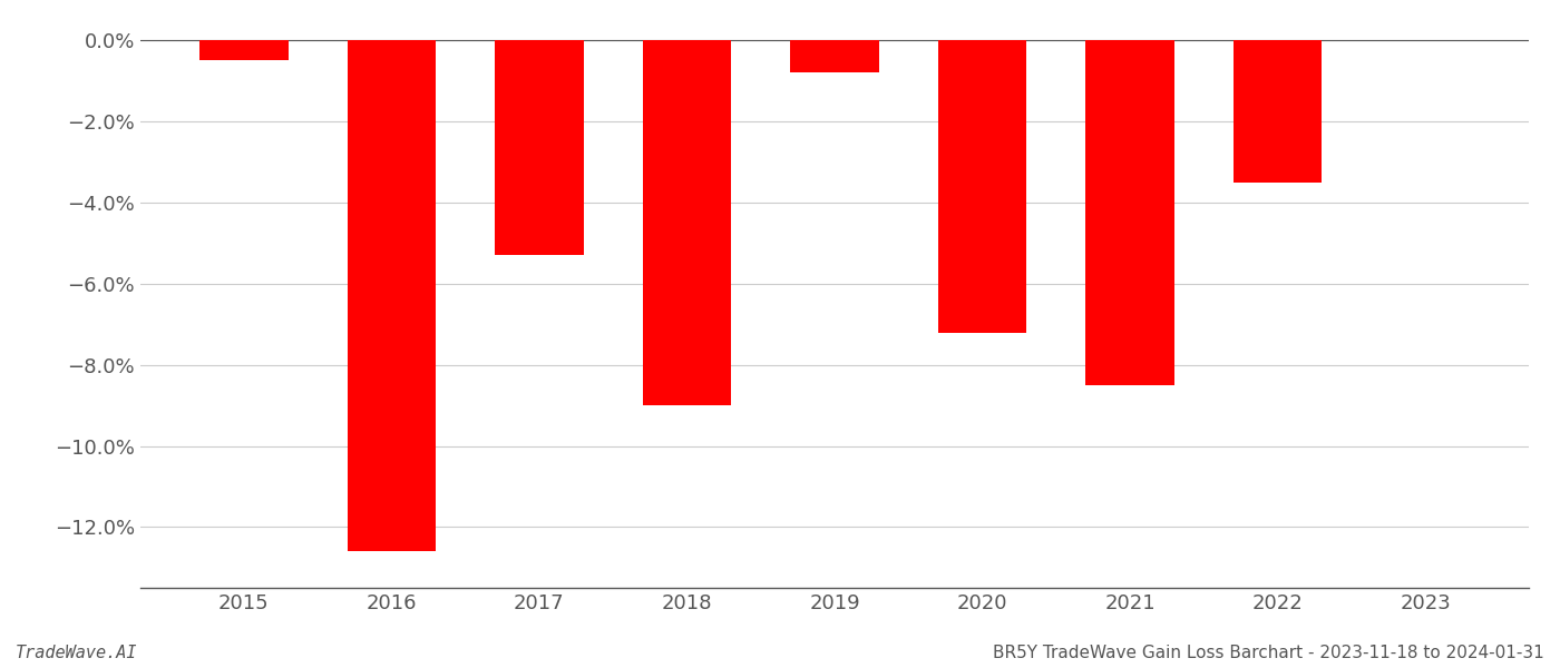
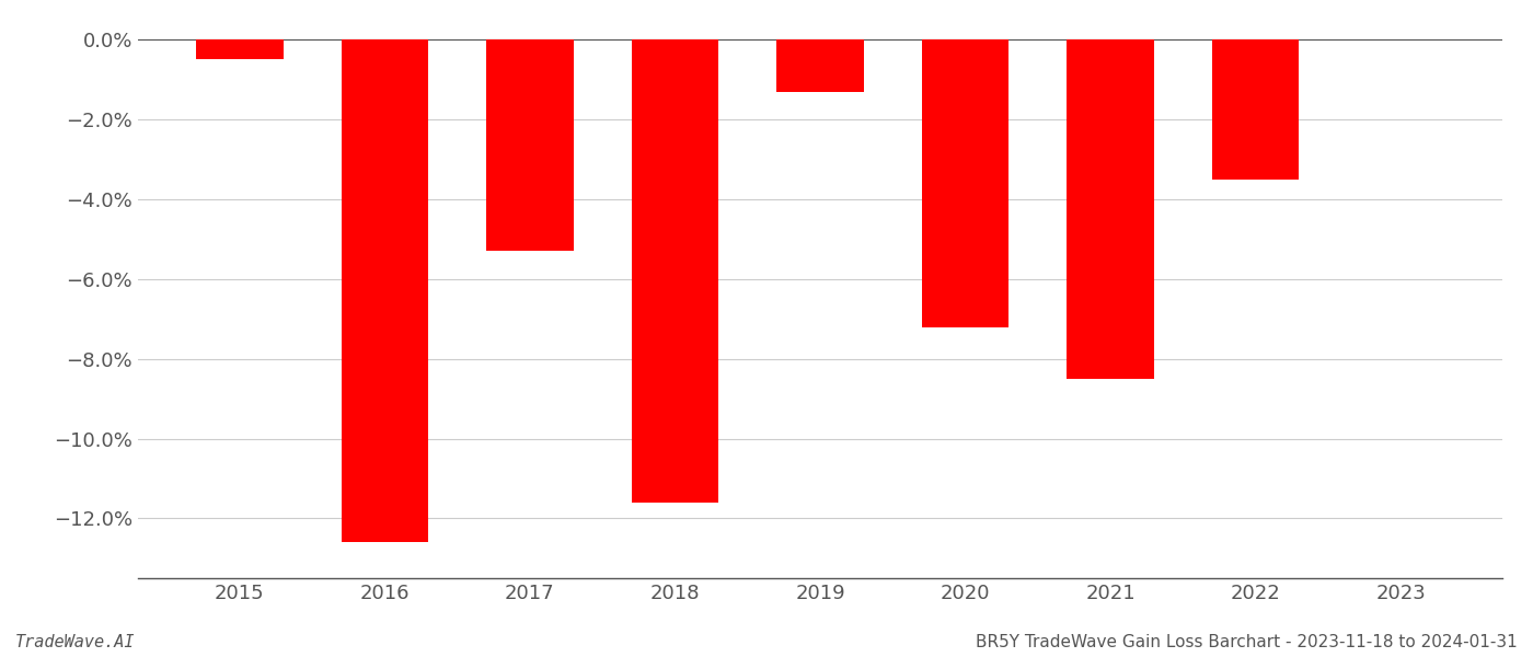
2018: -9.0% -> -11.6%
2019: -0.8% -> -1.3%
